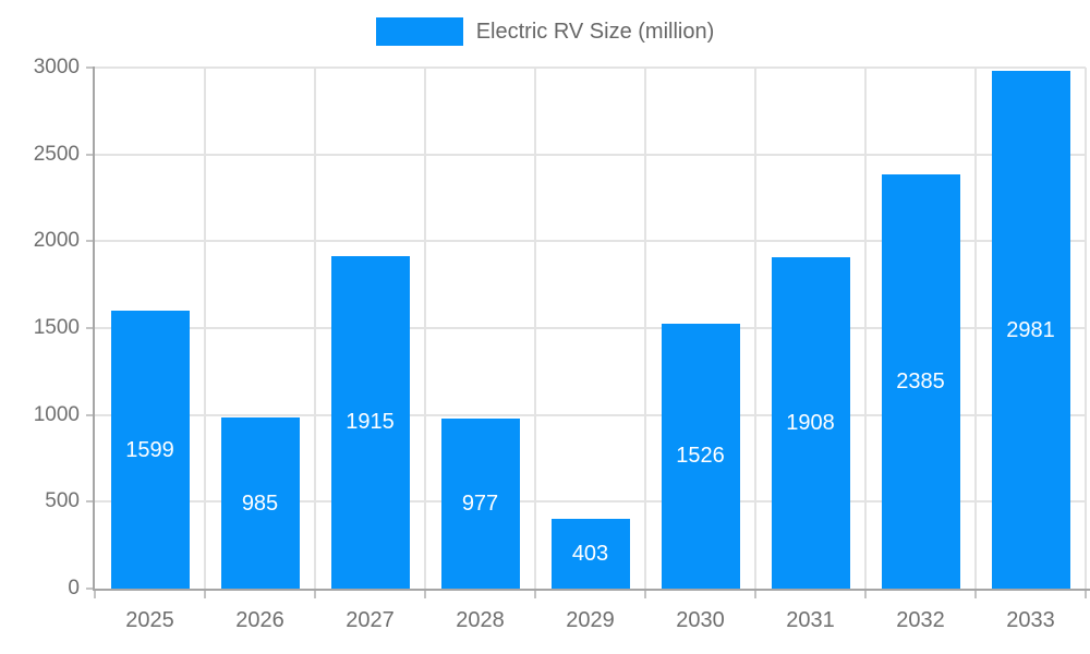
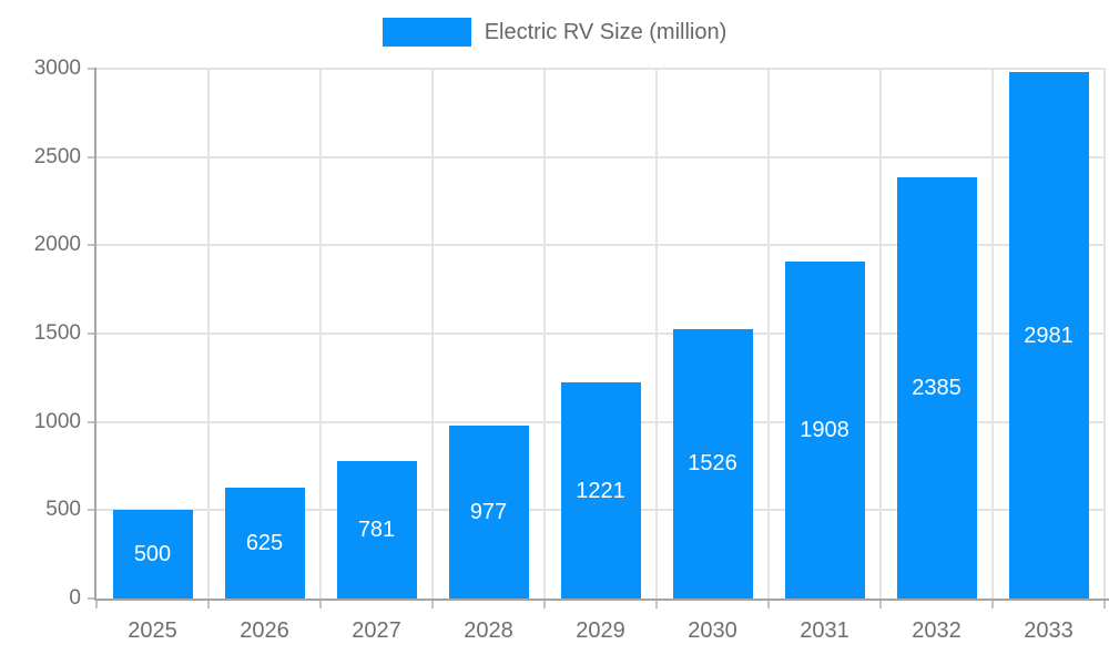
2025: 1599 -> 500
2026: 985 -> 625
2027: 1915 -> 781
2029: 403 -> 1221
